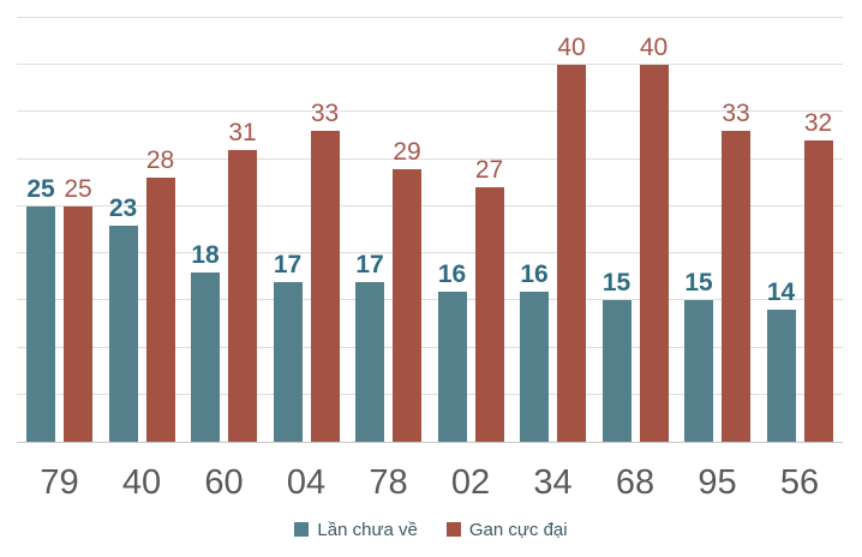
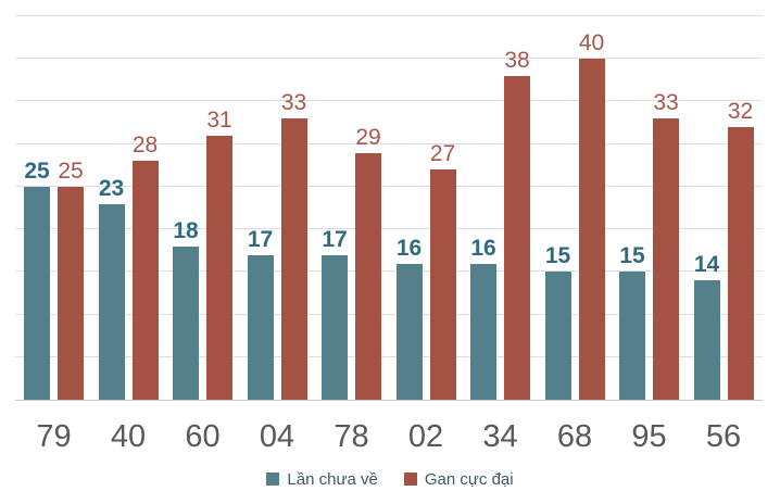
Gan cực đại/34: 40 -> 38
